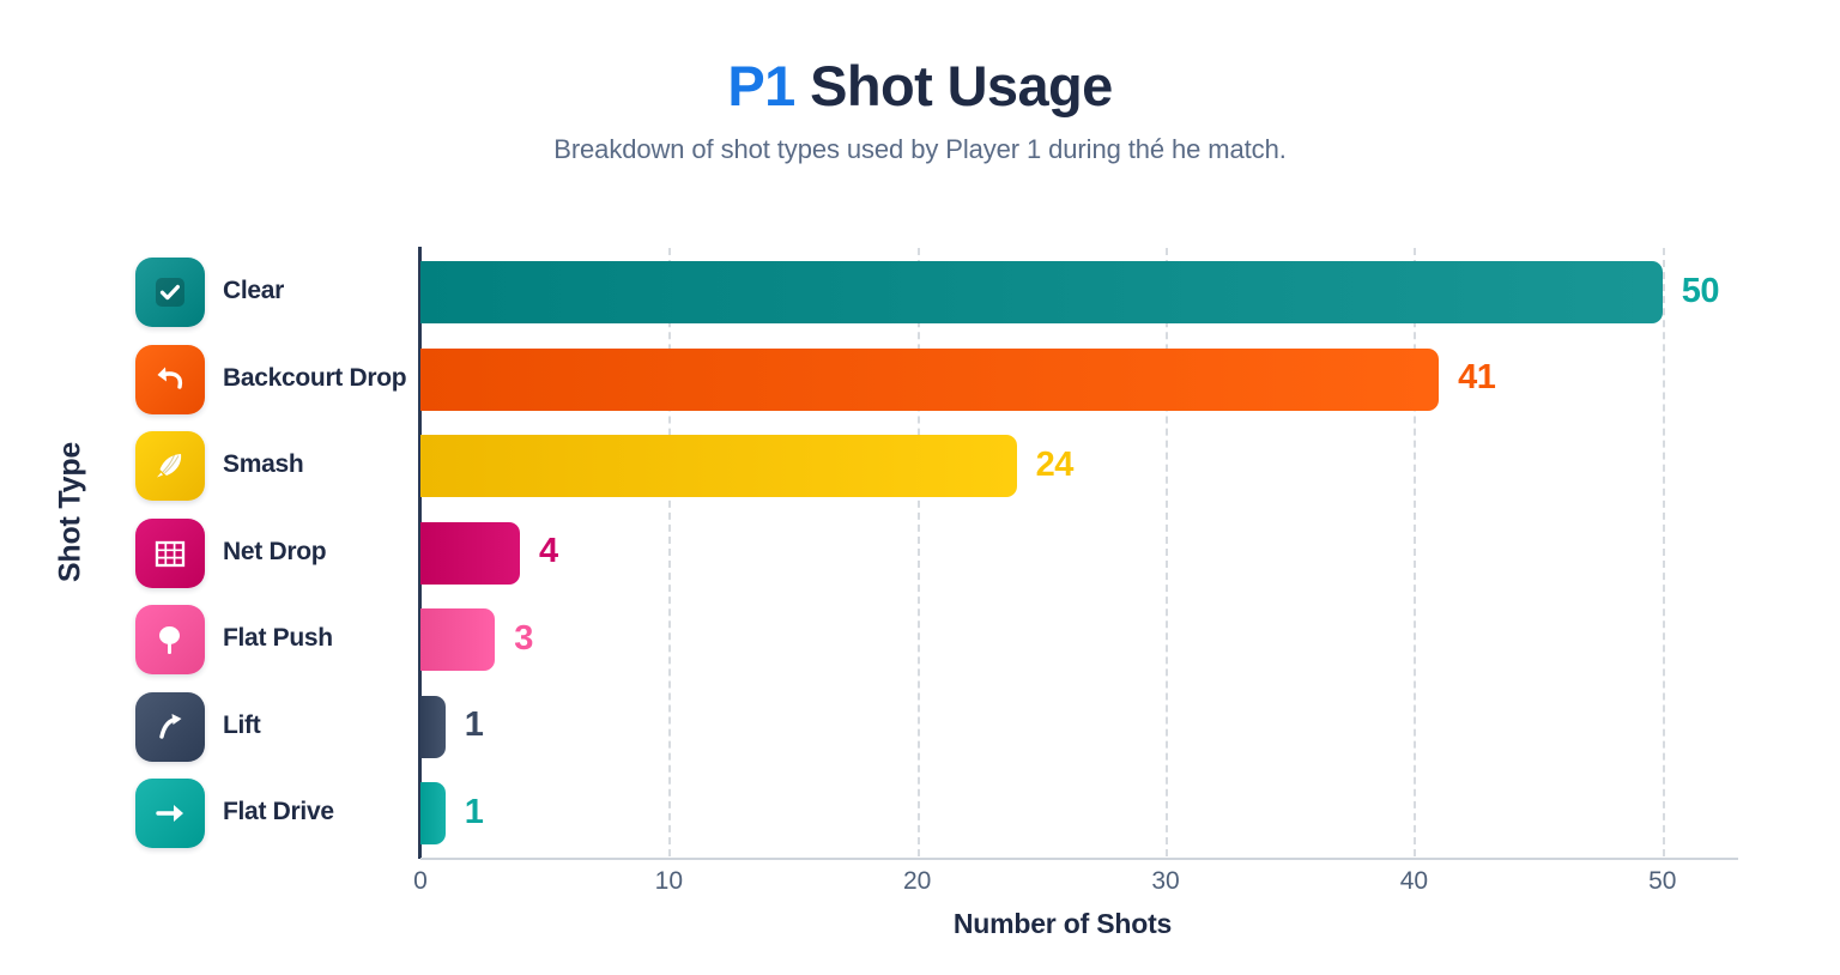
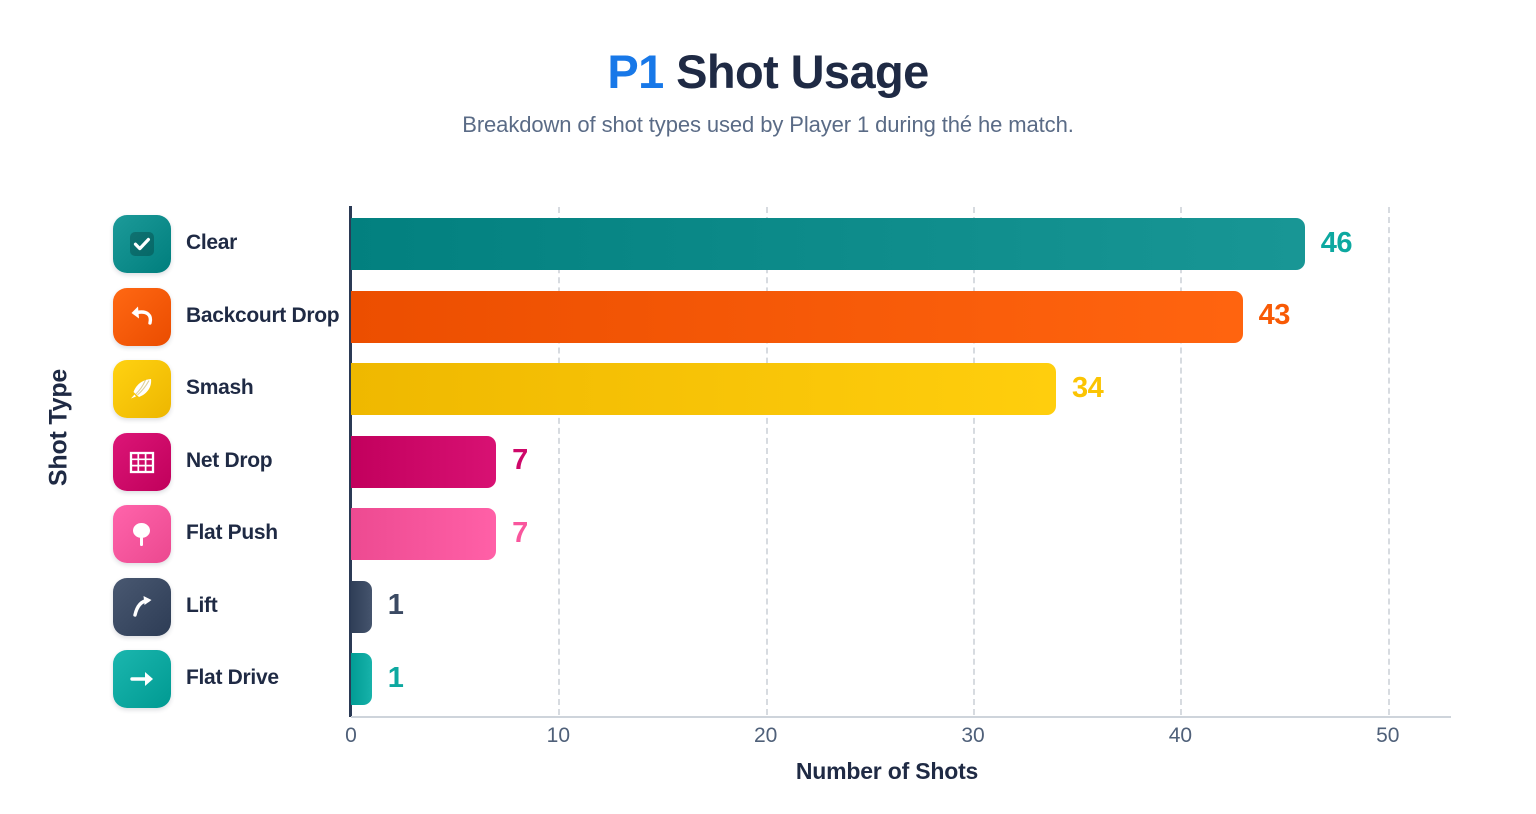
Clear: 50 -> 46
Backcourt Drop: 41 -> 43
Smash: 24 -> 34
Net Drop: 4 -> 7
Flat Push: 3 -> 7
